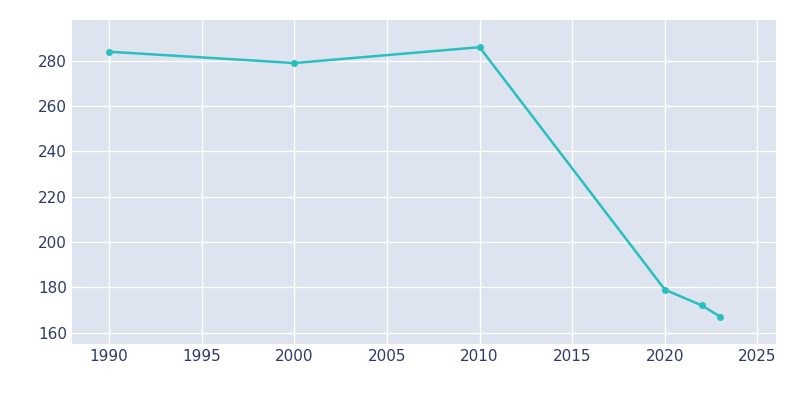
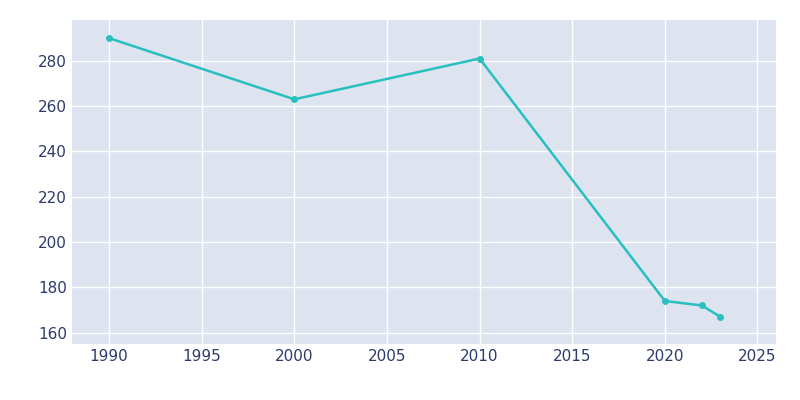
1990: 284 -> 290
2000: 279 -> 263
2010: 286 -> 281
2020: 179 -> 174
